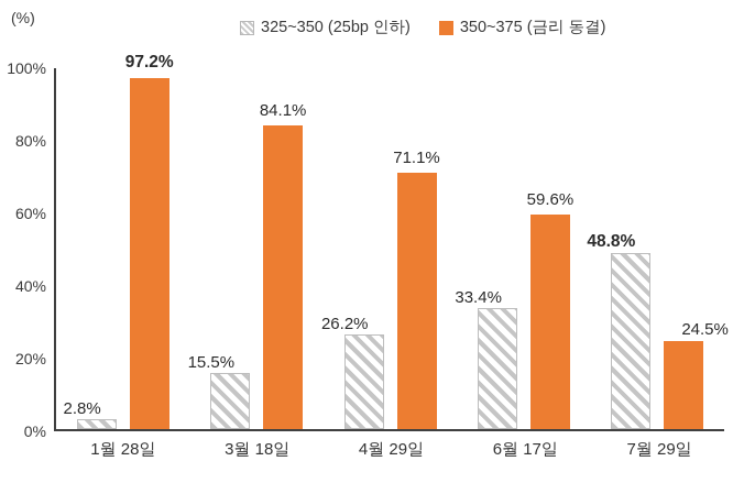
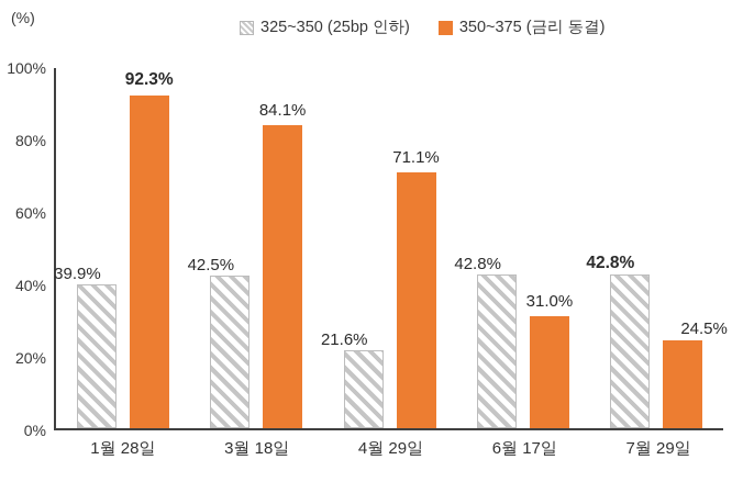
325~350 (25bp 인하)/1월 28일: 2.8% -> 39.9%
350~375 (금리 동결)/1월 28일: 97.2% -> 92.3%
325~350 (25bp 인하)/3월 18일: 15.5% -> 42.5%
325~350 (25bp 인하)/4월 29일: 26.2% -> 21.6%
325~350 (25bp 인하)/6월 17일: 33.4% -> 42.8%
350~375 (금리 동결)/6월 17일: 59.6% -> 31.0%
325~350 (25bp 인하)/7월 29일: 48.8% -> 42.8%
